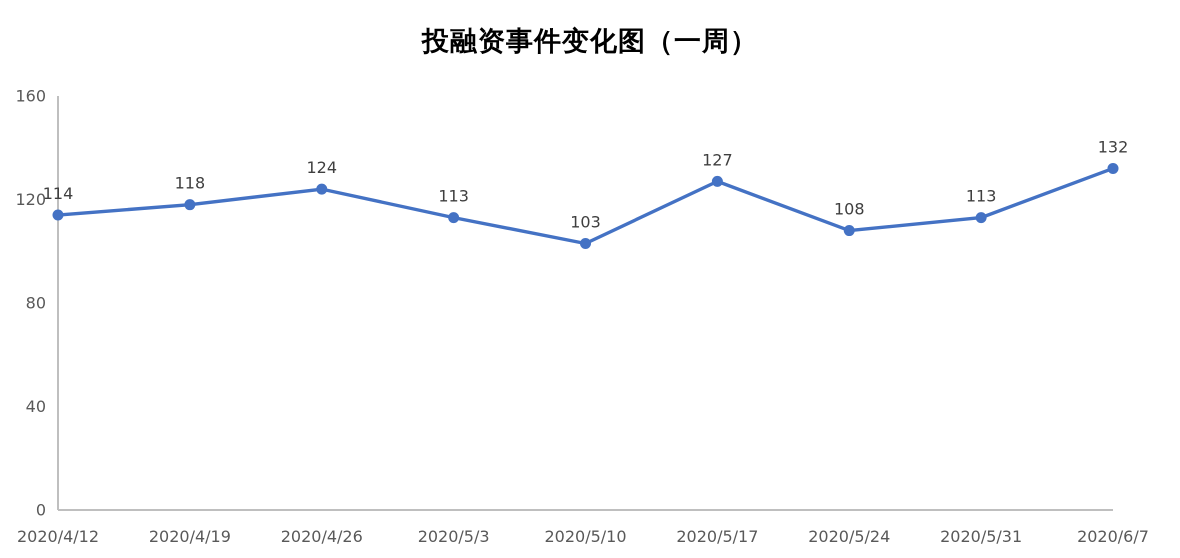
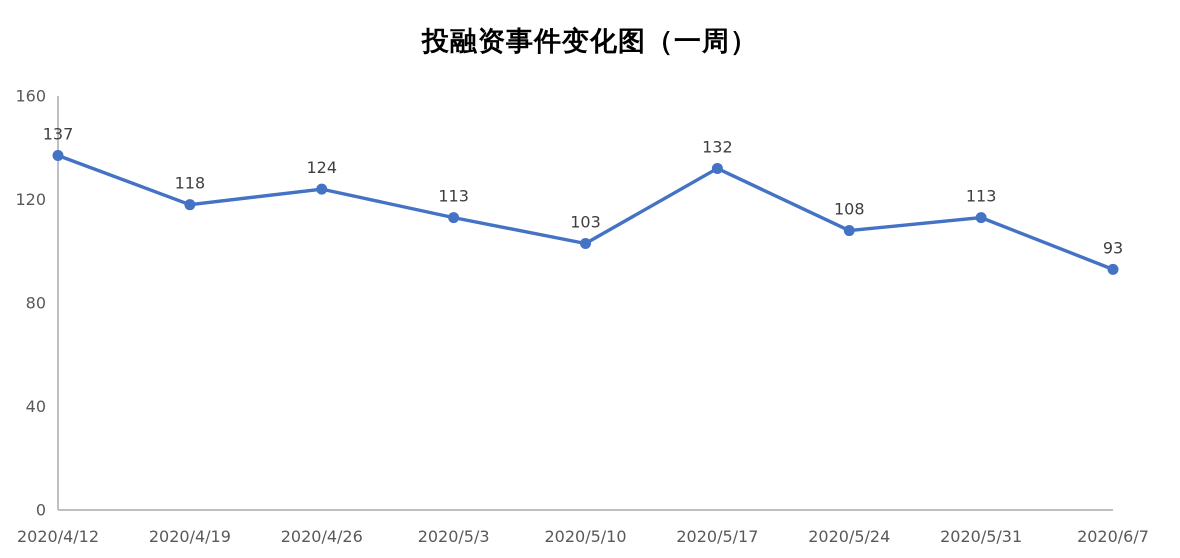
2020/4/12: 114 -> 137
2020/5/17: 127 -> 132
2020/6/7: 132 -> 93
